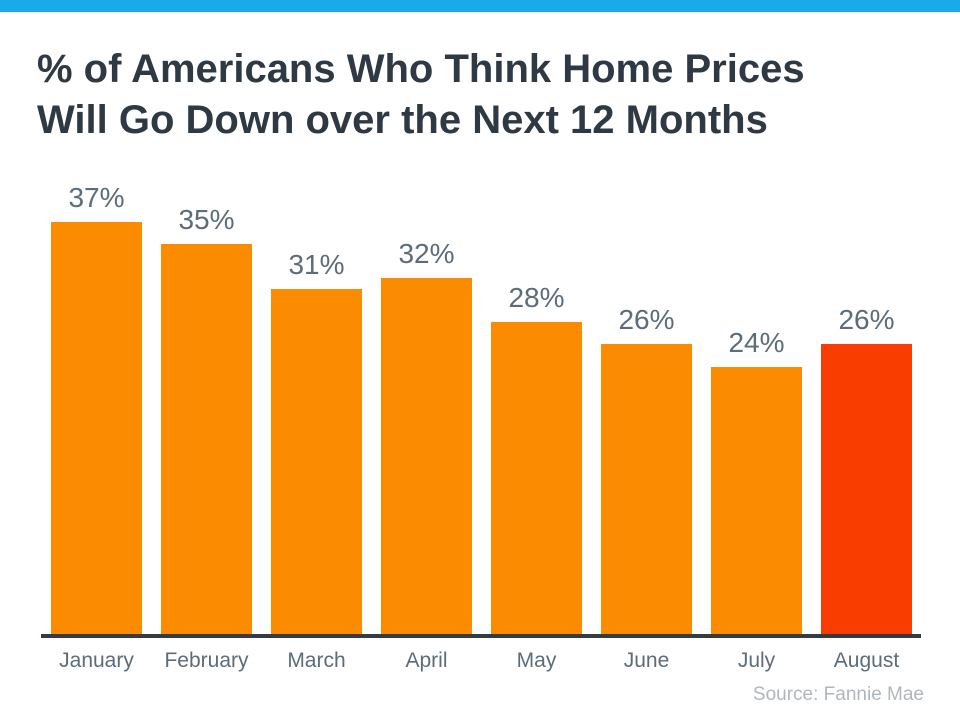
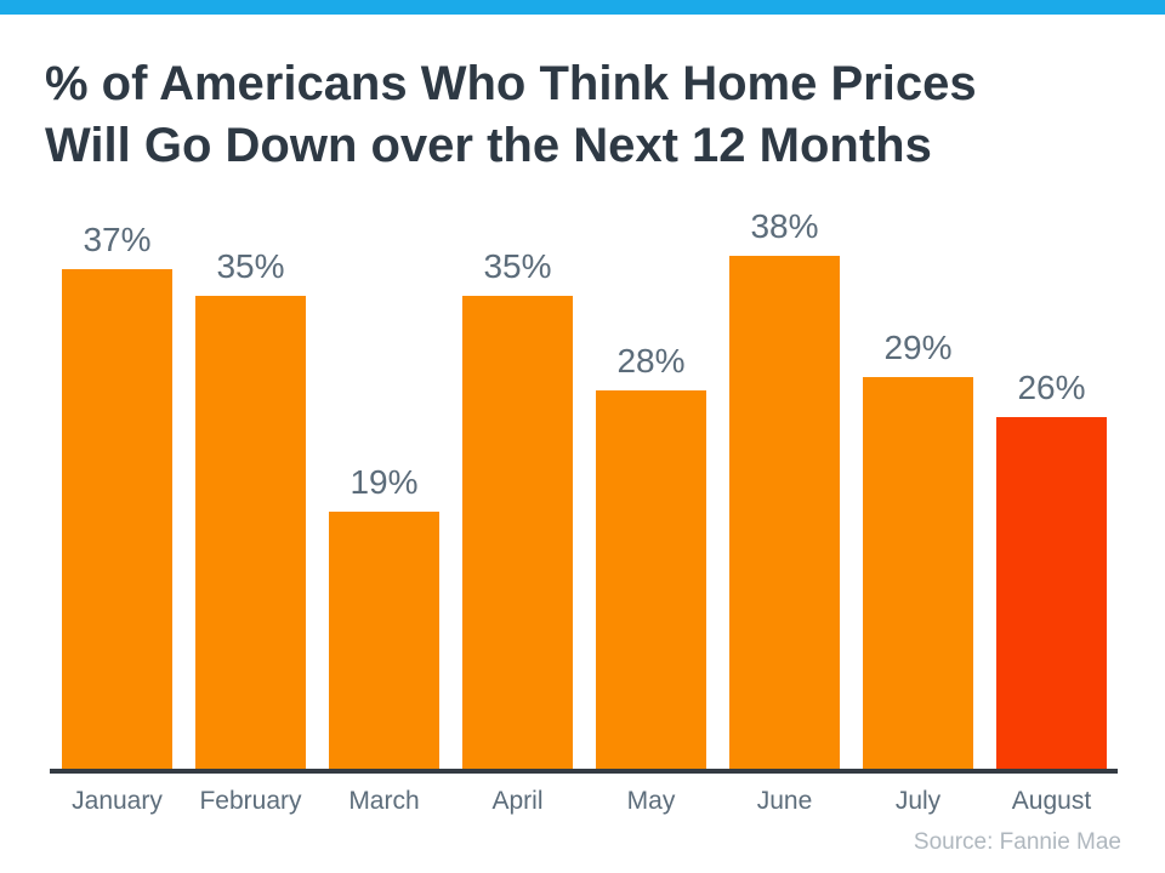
March: 31% -> 19%
April: 32% -> 35%
June: 26% -> 38%
July: 24% -> 29%
